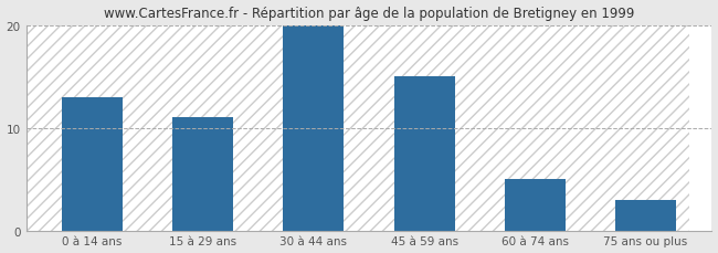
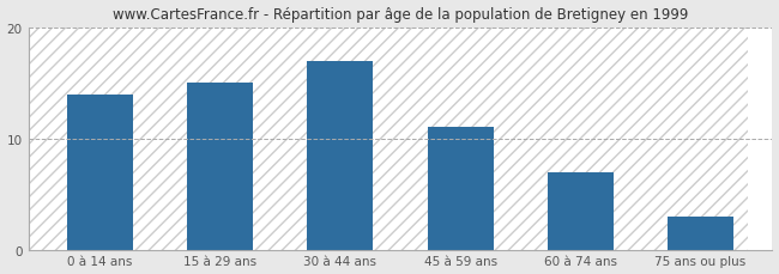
0 à 14 ans: 13 -> 14
15 à 29 ans: 11 -> 15
30 à 44 ans: 20 -> 17
45 à 59 ans: 15 -> 11
60 à 74 ans: 5 -> 7
